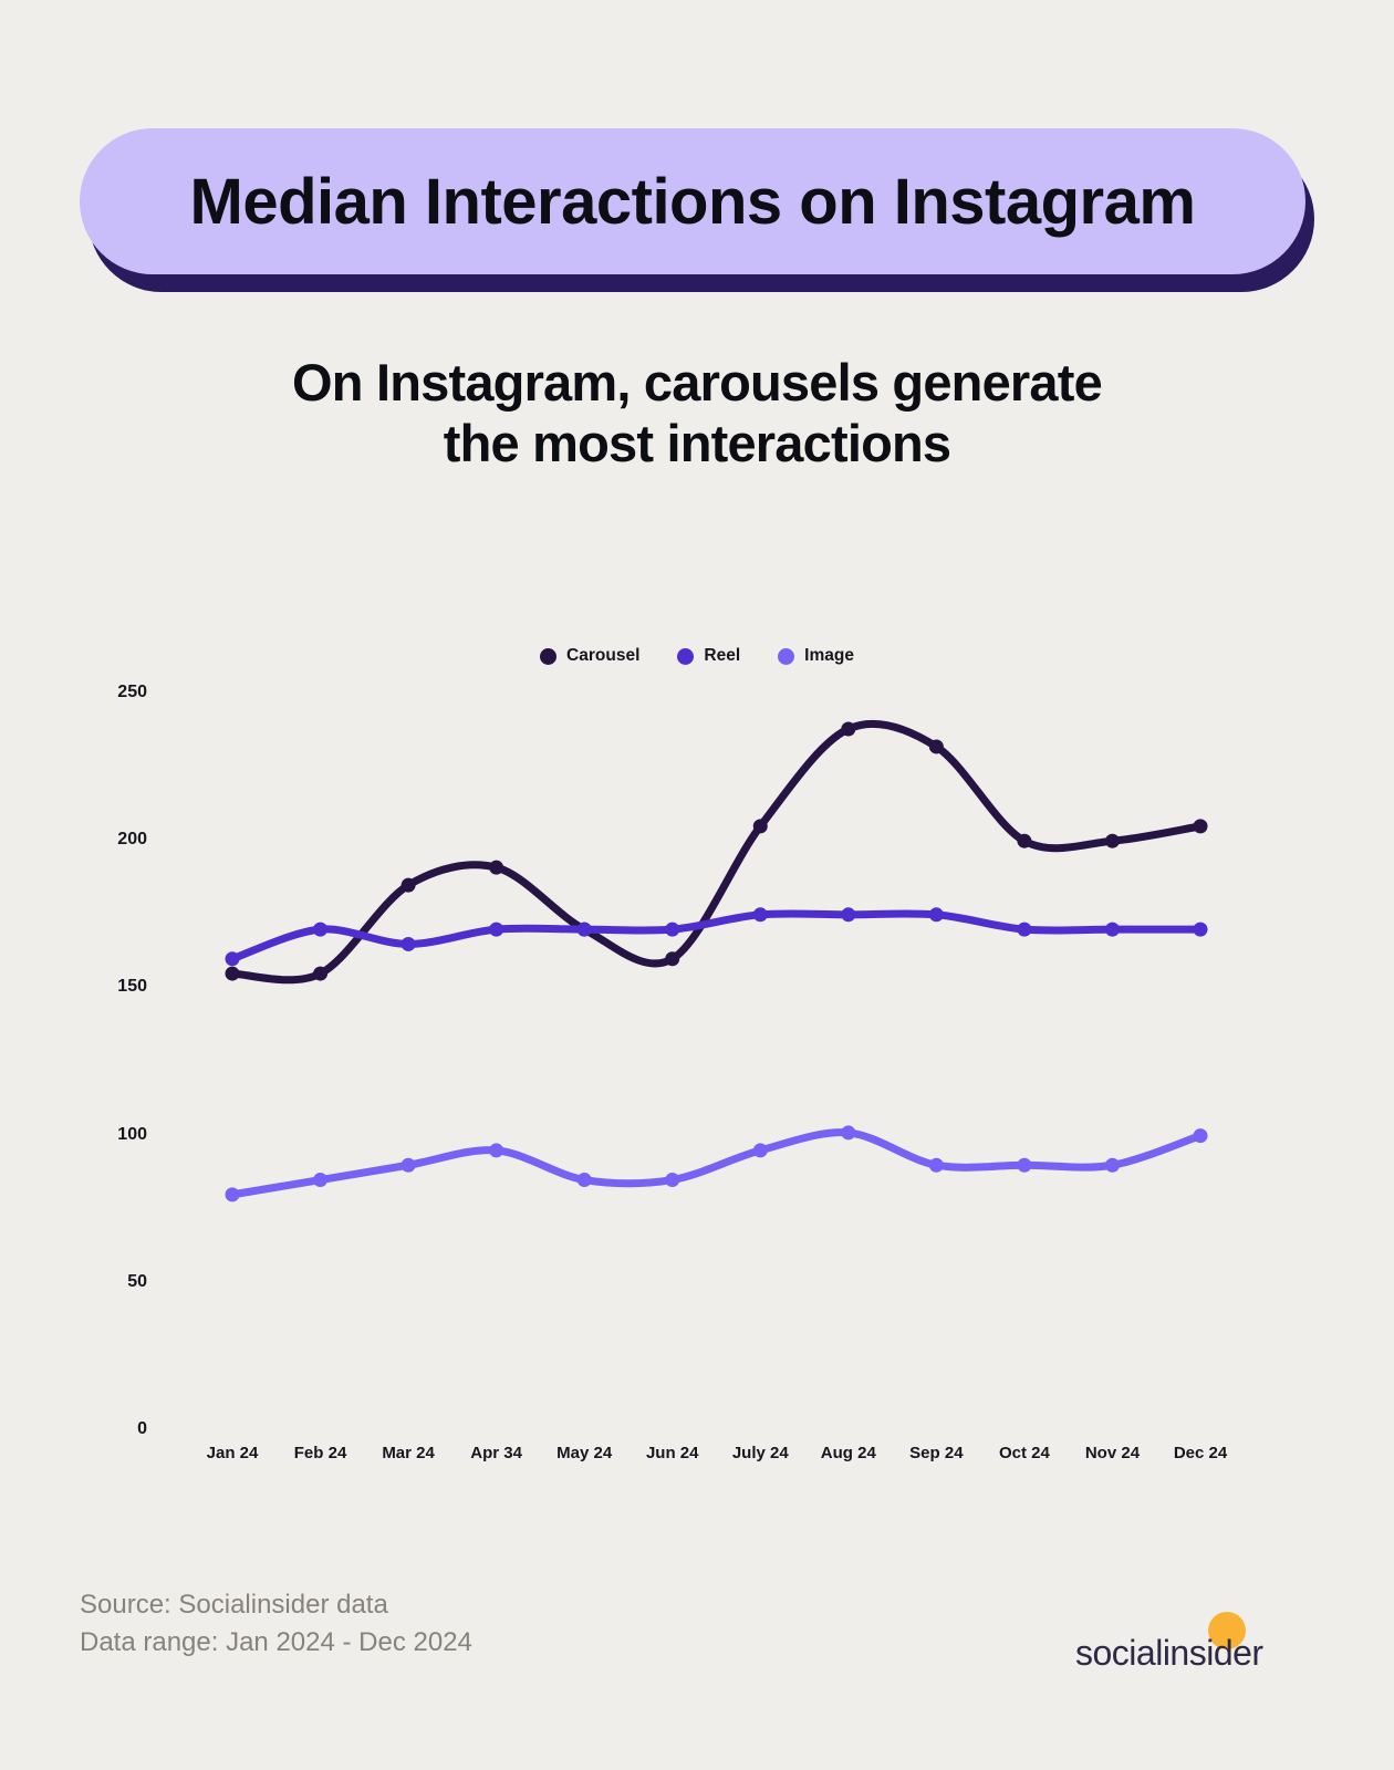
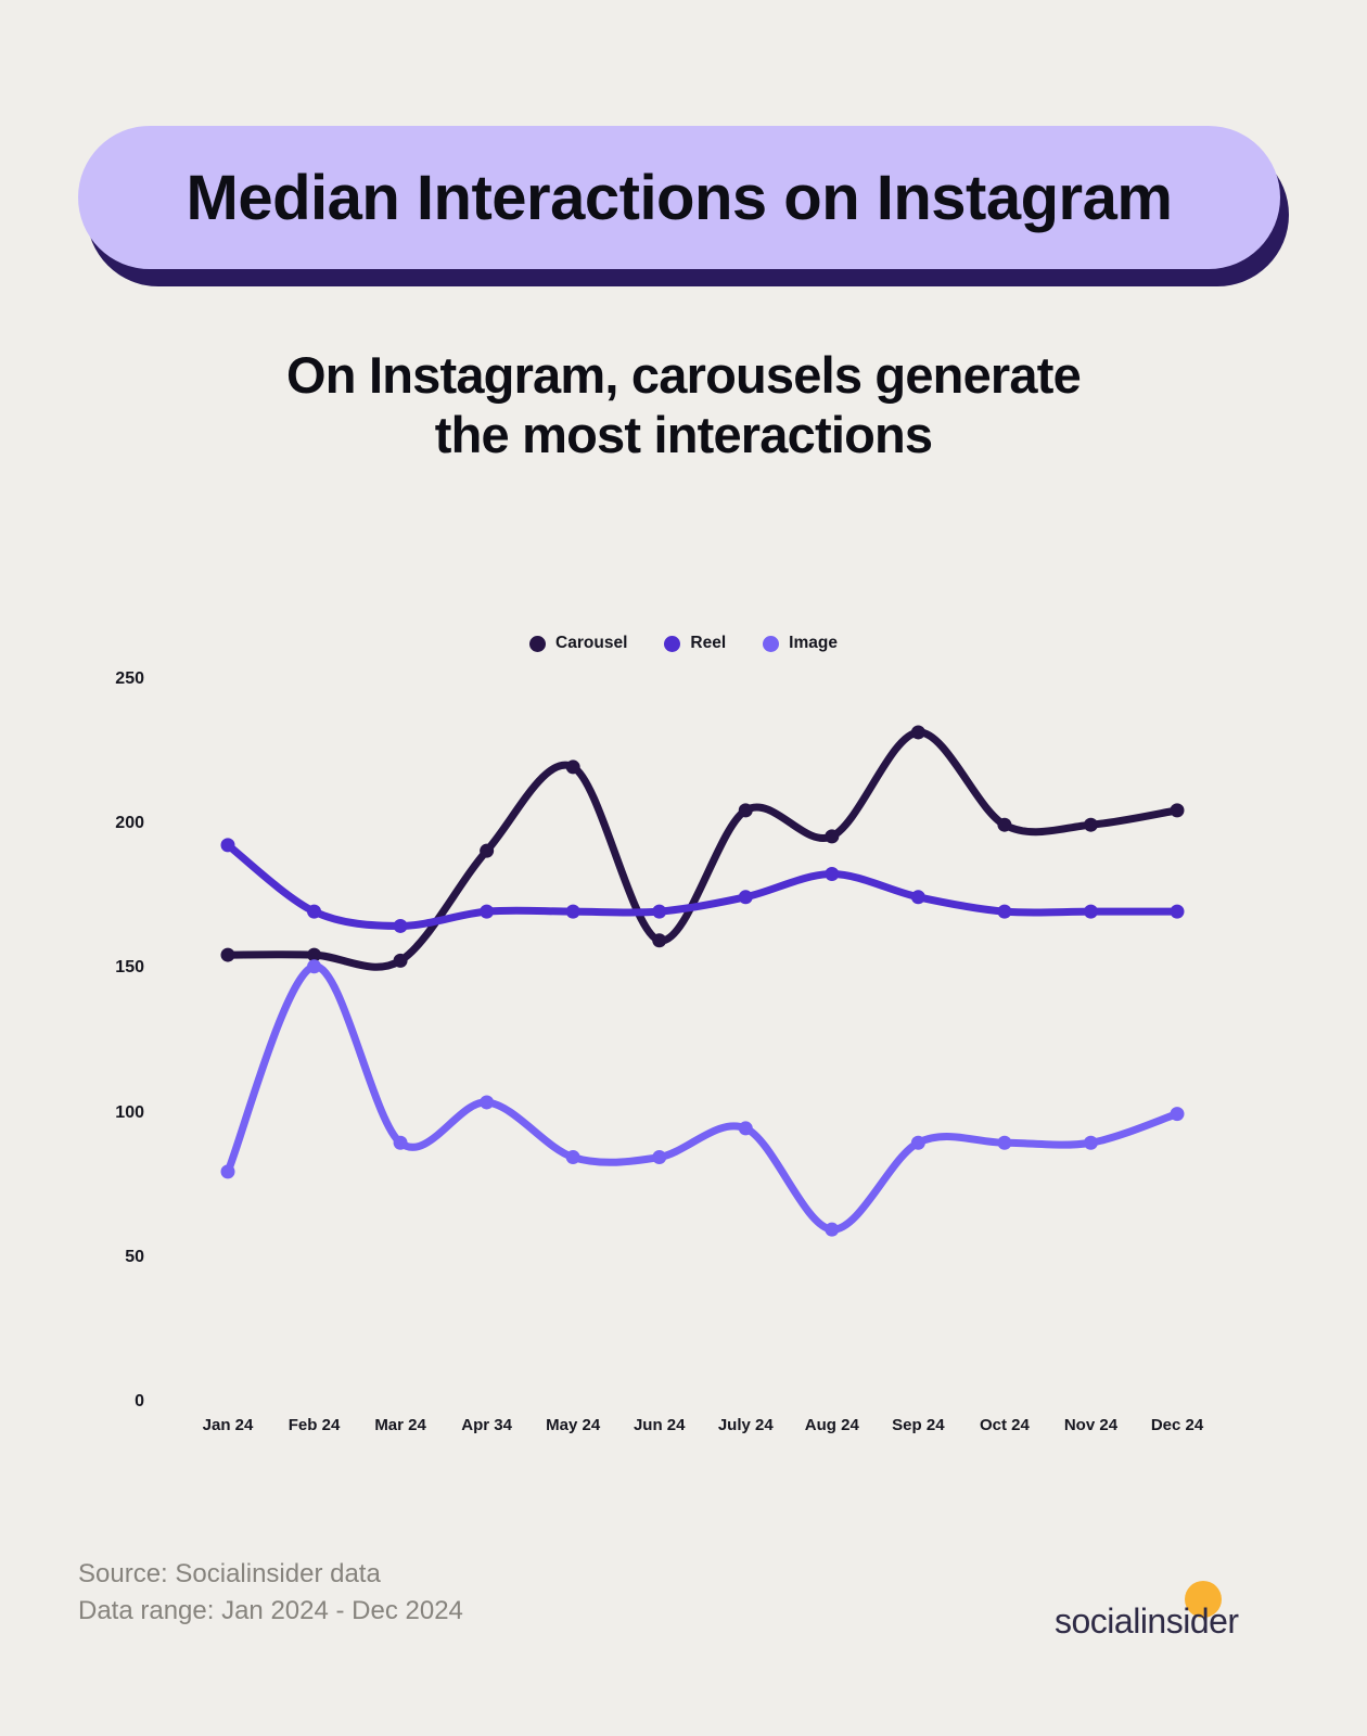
Reel/Jan 24: 160 -> 193
Image/Feb 24: 85 -> 151
Carousel/Mar 24: 185 -> 153
Image/Apr 34: 95 -> 104
Carousel/May 24: 170 -> 220
Carousel/Aug 24: 238 -> 196
Reel/Aug 24: 175 -> 183
Image/Aug 24: 101 -> 60
